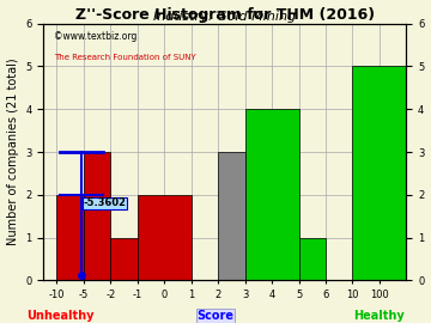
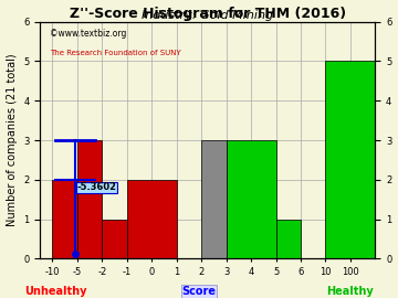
4: 4 -> 3
